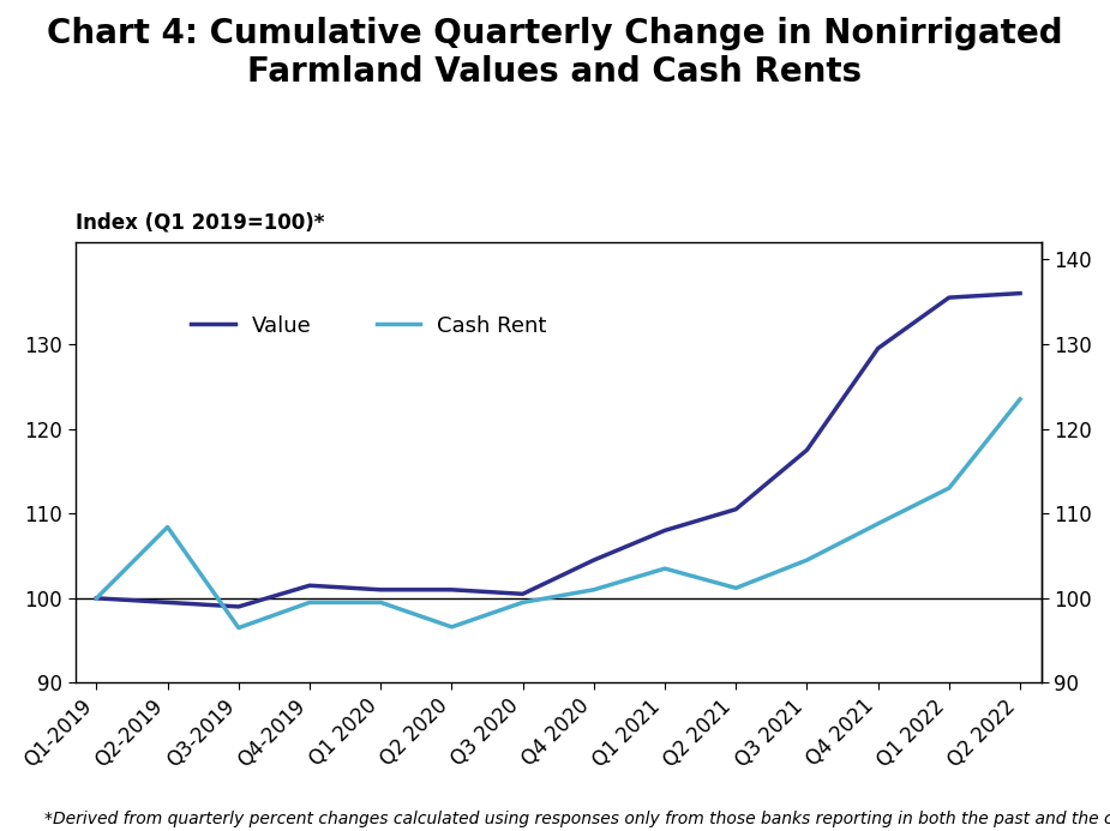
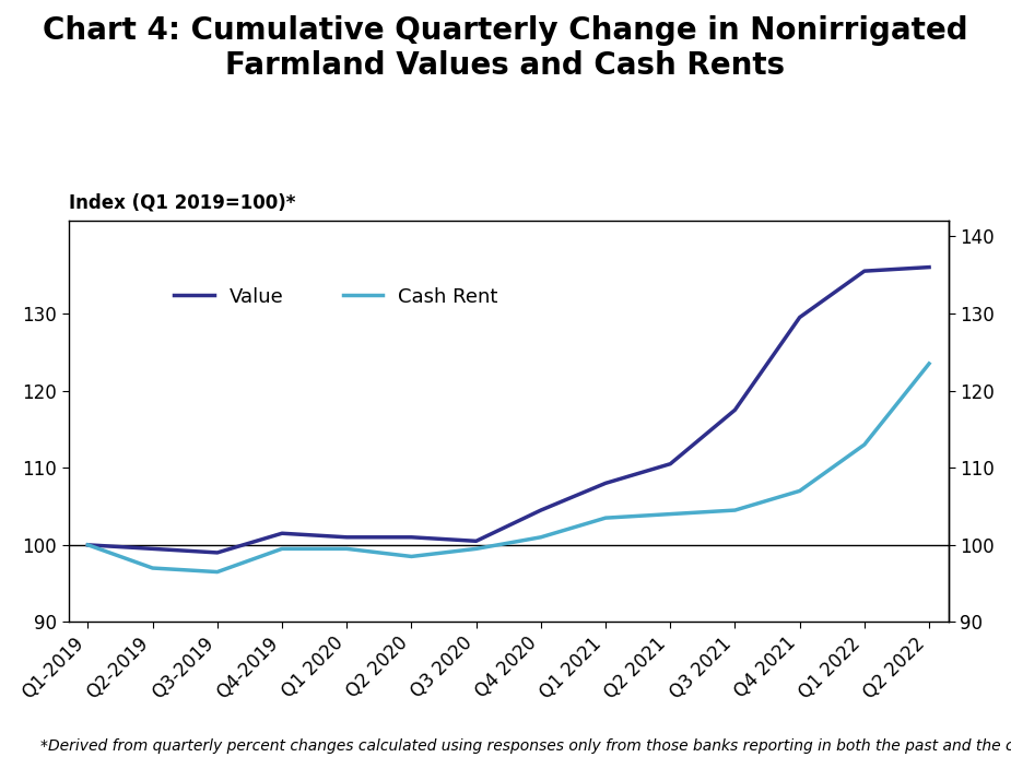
Cash Rent/Q2-2019: 108.4 -> 97.0
Cash Rent/Q2 2020: 96.6 -> 98.5
Cash Rent/Q2 2021: 101.2 -> 104.0
Cash Rent/Q4 2021: 108.8 -> 107.0
